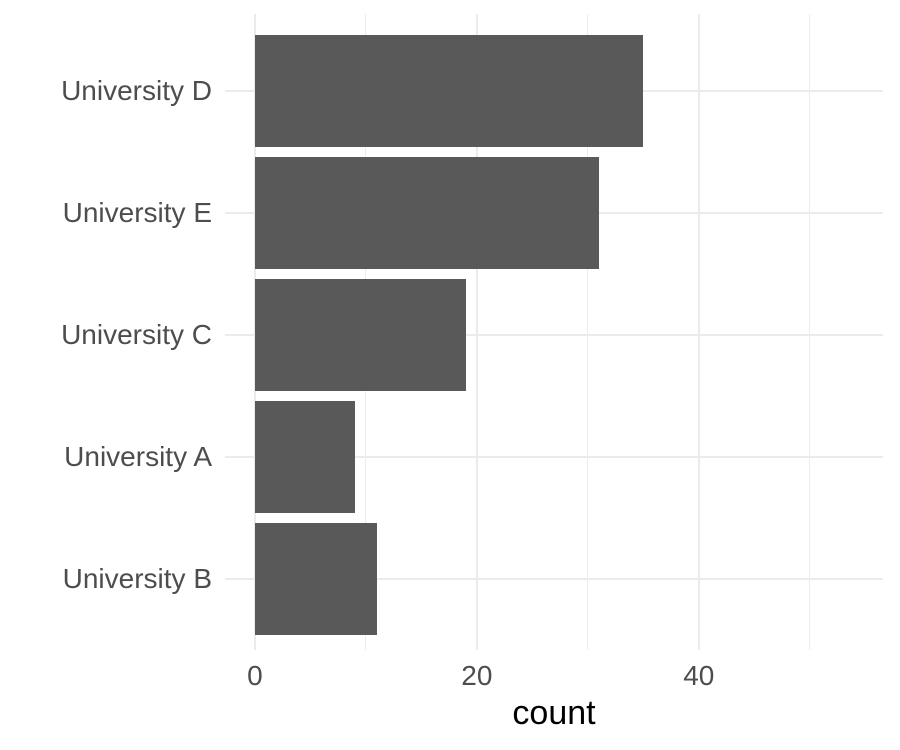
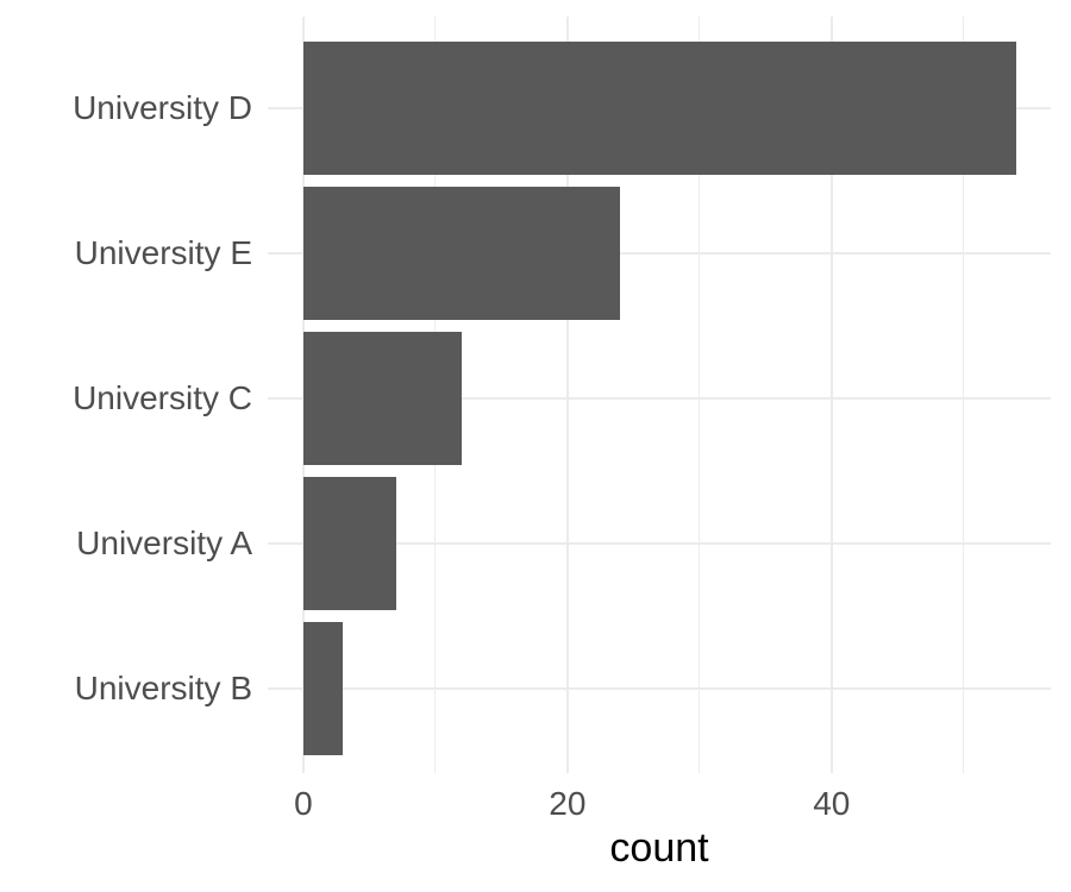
University D: 35 -> 54
University E: 31 -> 24
University C: 19 -> 12
University A: 9 -> 7
University B: 11 -> 3
